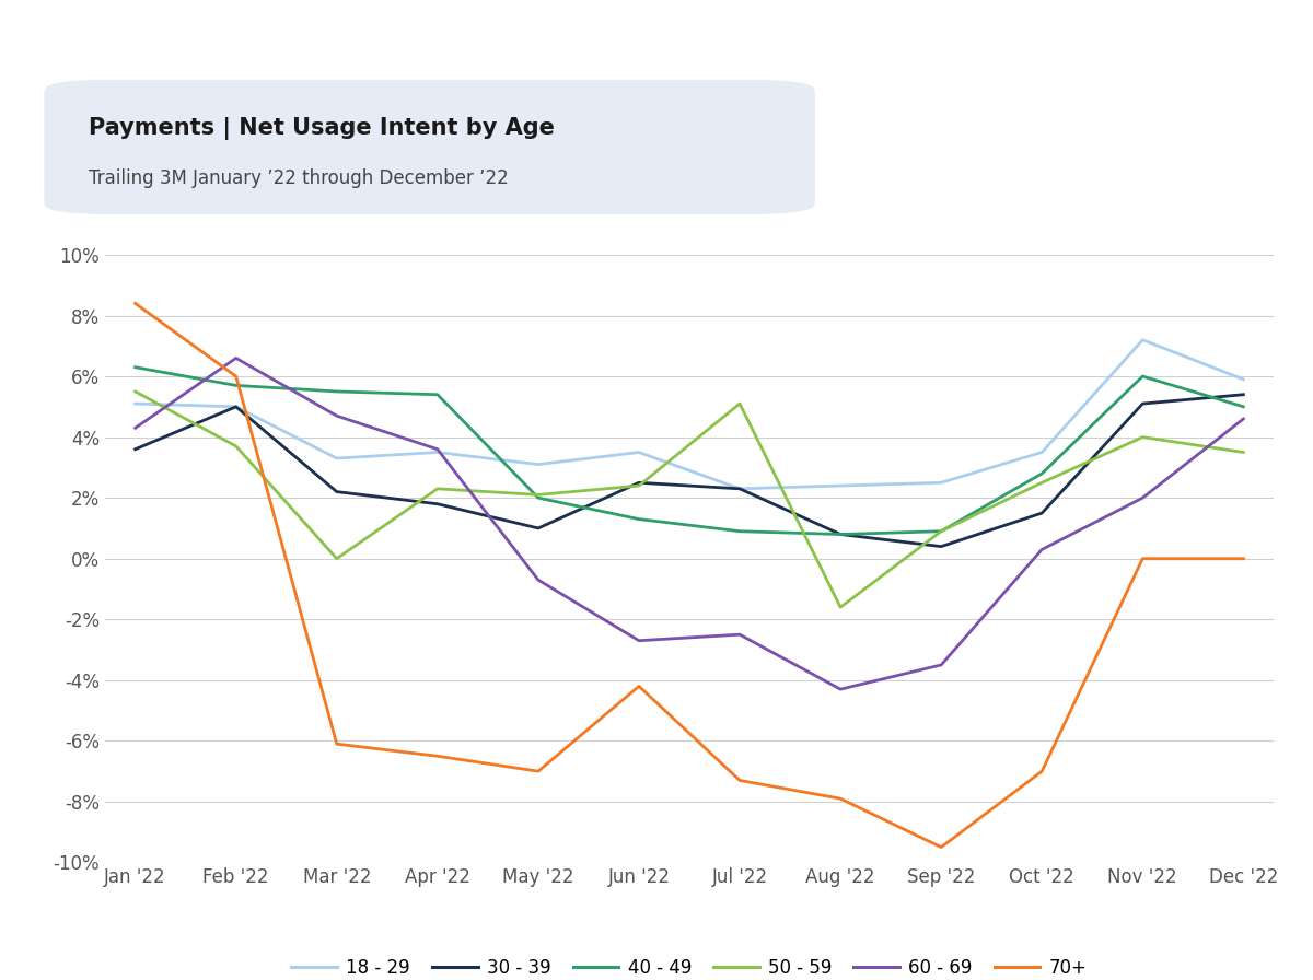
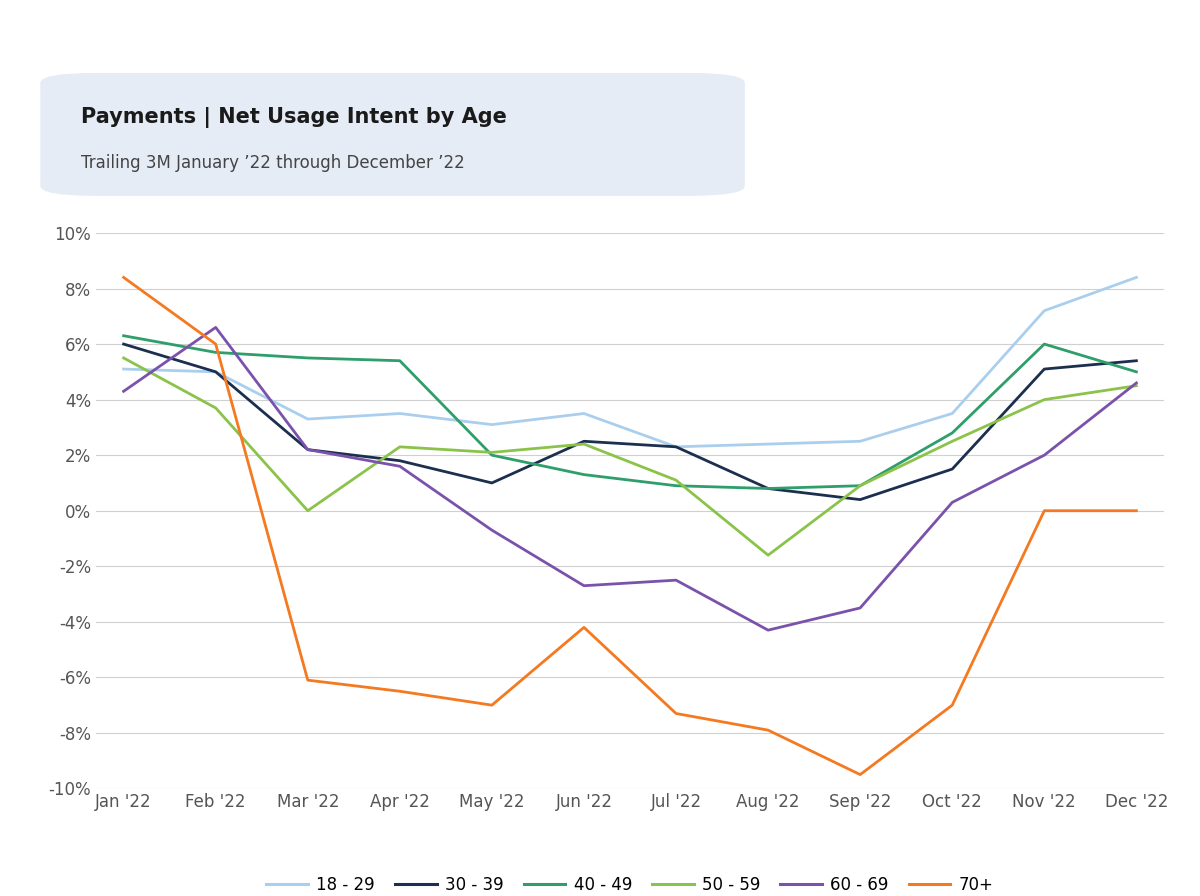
30 - 39/Jan '22: 3.6% -> 6.0%
60 - 69/Mar '22: 4.7% -> 2.2%
60 - 69/Apr '22: 3.6% -> 1.6%
50 - 59/Jul '22: 5.1% -> 1.1%
18 - 29/Dec '22: 5.9% -> 8.4%
50 - 59/Dec '22: 3.5% -> 4.5%
